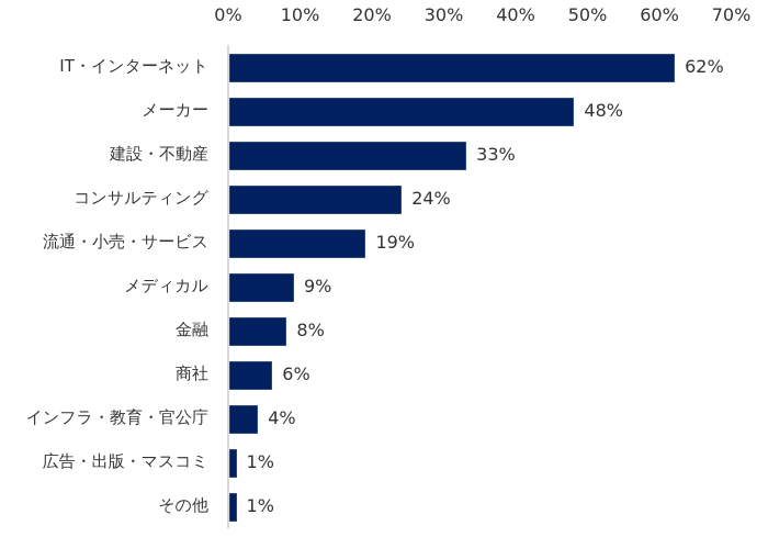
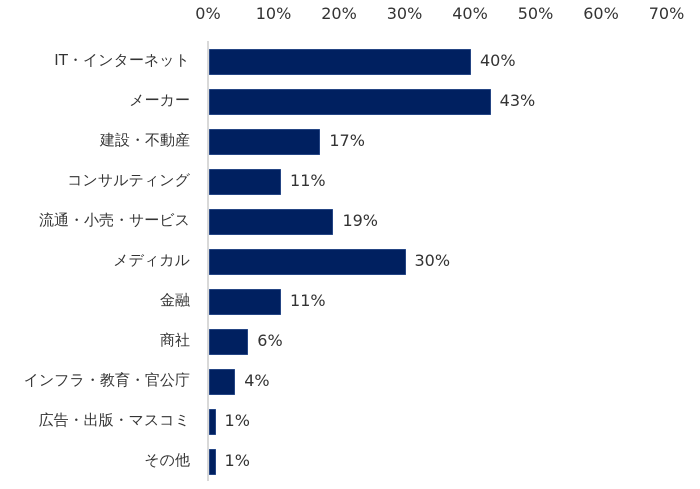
IT・インターネット: 62% -> 40%
メーカー: 48% -> 43%
建設・不動産: 33% -> 17%
コンサルティング: 24% -> 11%
メディカル: 9% -> 30%
金融: 8% -> 11%
